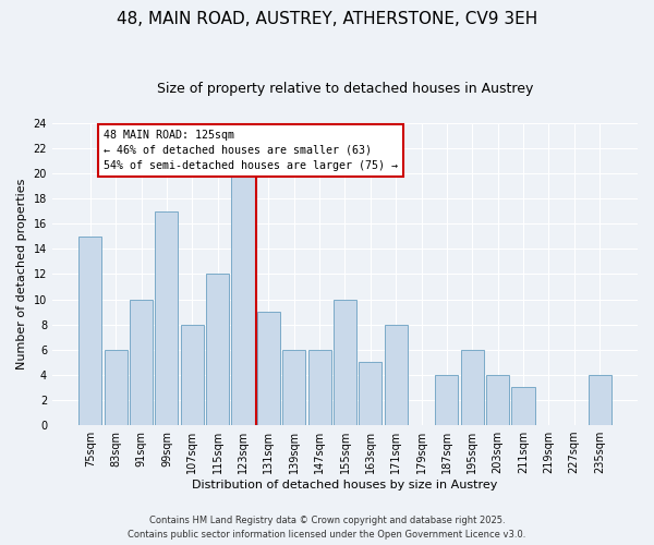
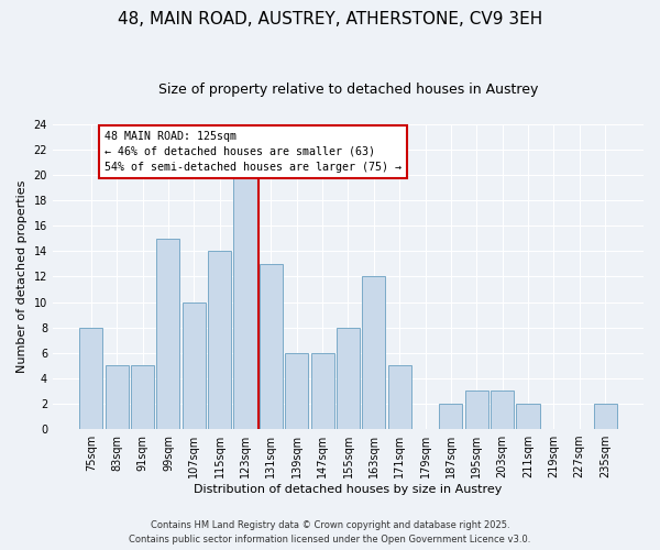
75sqm: 15 -> 8
83sqm: 6 -> 5
91sqm: 10 -> 5
99sqm: 17 -> 15
107sqm: 8 -> 10
115sqm: 12 -> 14
131sqm: 9 -> 13
155sqm: 10 -> 8
163sqm: 5 -> 12
171sqm: 8 -> 5
187sqm: 4 -> 2
195sqm: 6 -> 3
203sqm: 4 -> 3
211sqm: 3 -> 2
235sqm: 4 -> 2
